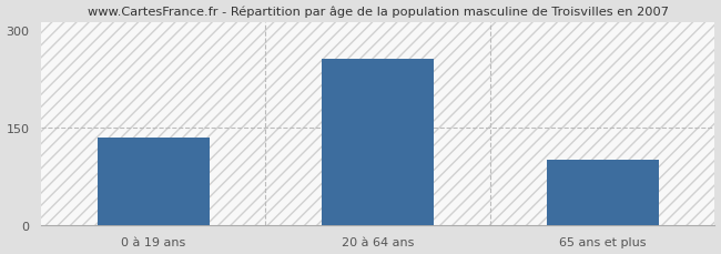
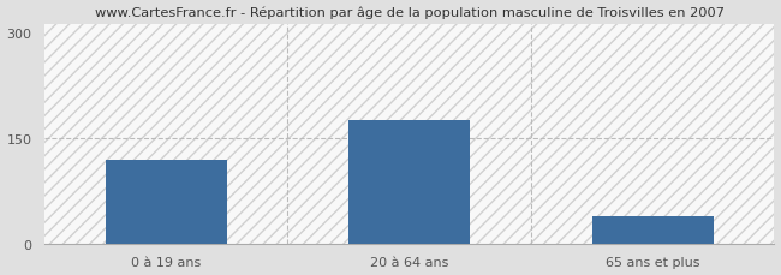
0 à 19 ans: 134 -> 120
20 à 64 ans: 256 -> 175
65 ans et plus: 100 -> 40
